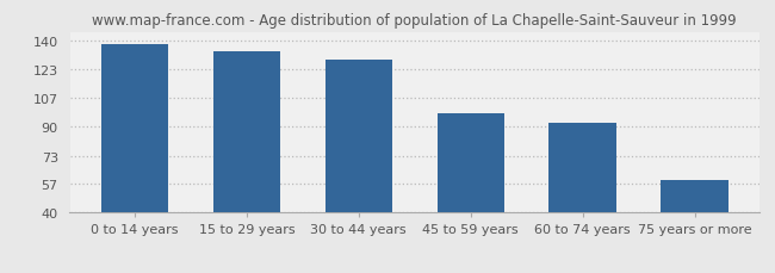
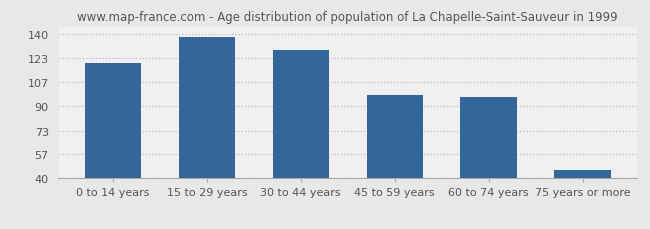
0 to 14 years: 138 -> 120
15 to 29 years: 134 -> 138
60 to 74 years: 92 -> 96
75 years or more: 59 -> 46
